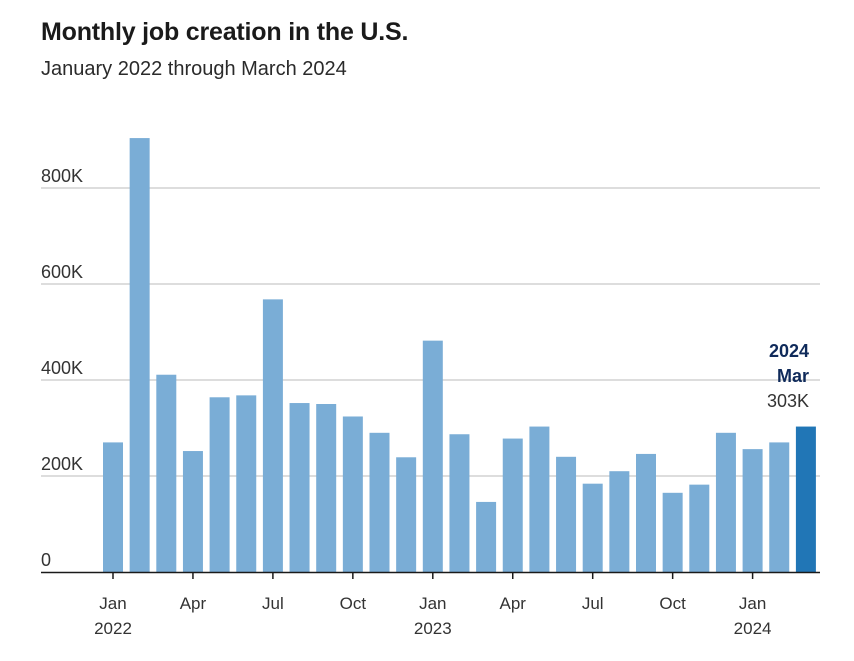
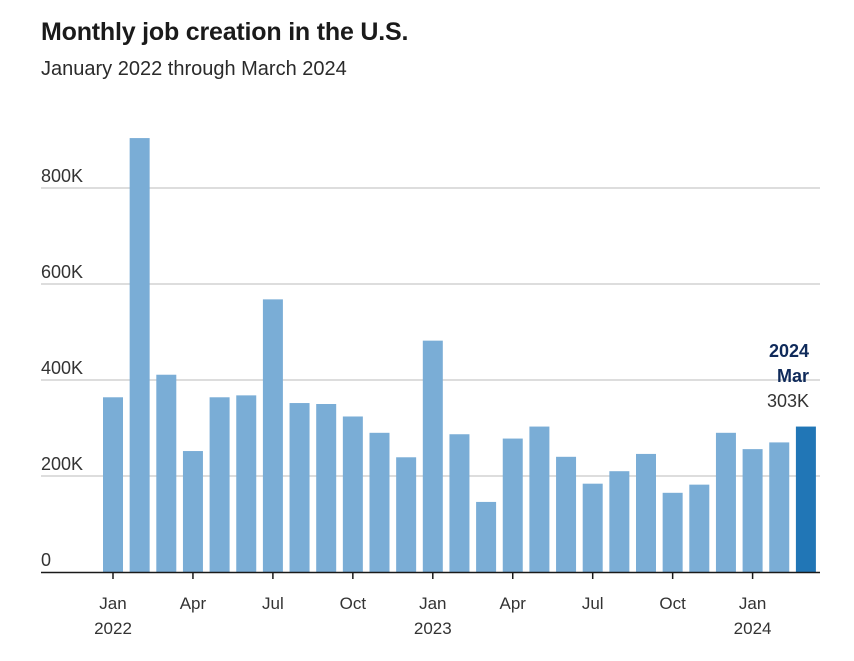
Jan 2022: 270K -> 360K
